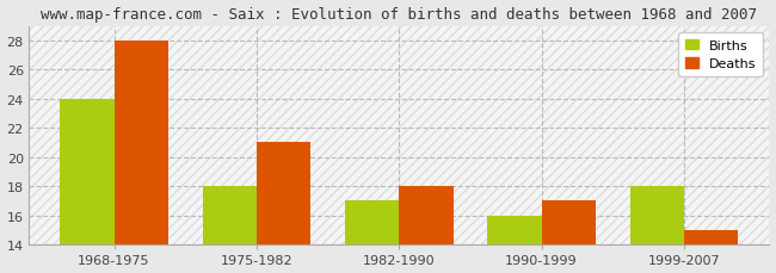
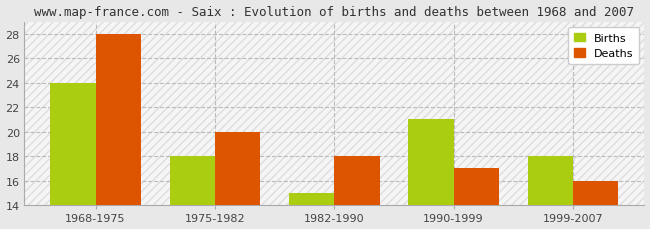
Deaths/1975-1982: 21 -> 20
Births/1982-1990: 17 -> 15
Births/1990-1999: 16 -> 21
Deaths/1999-2007: 15 -> 16
